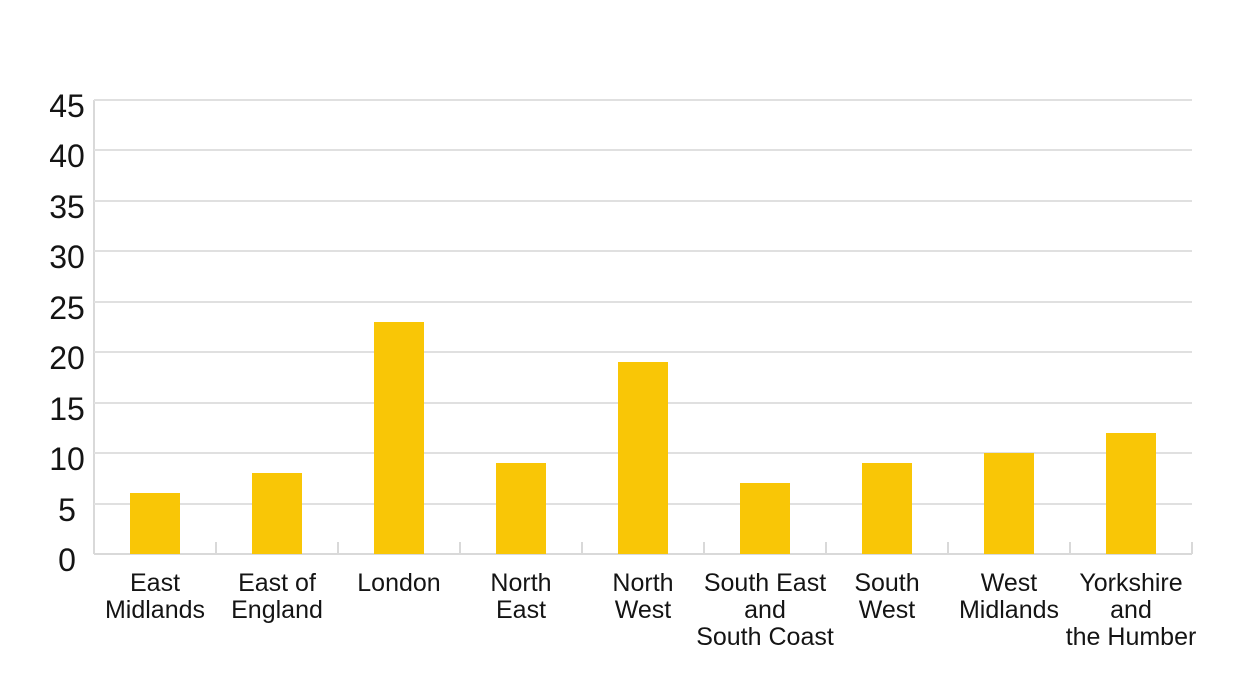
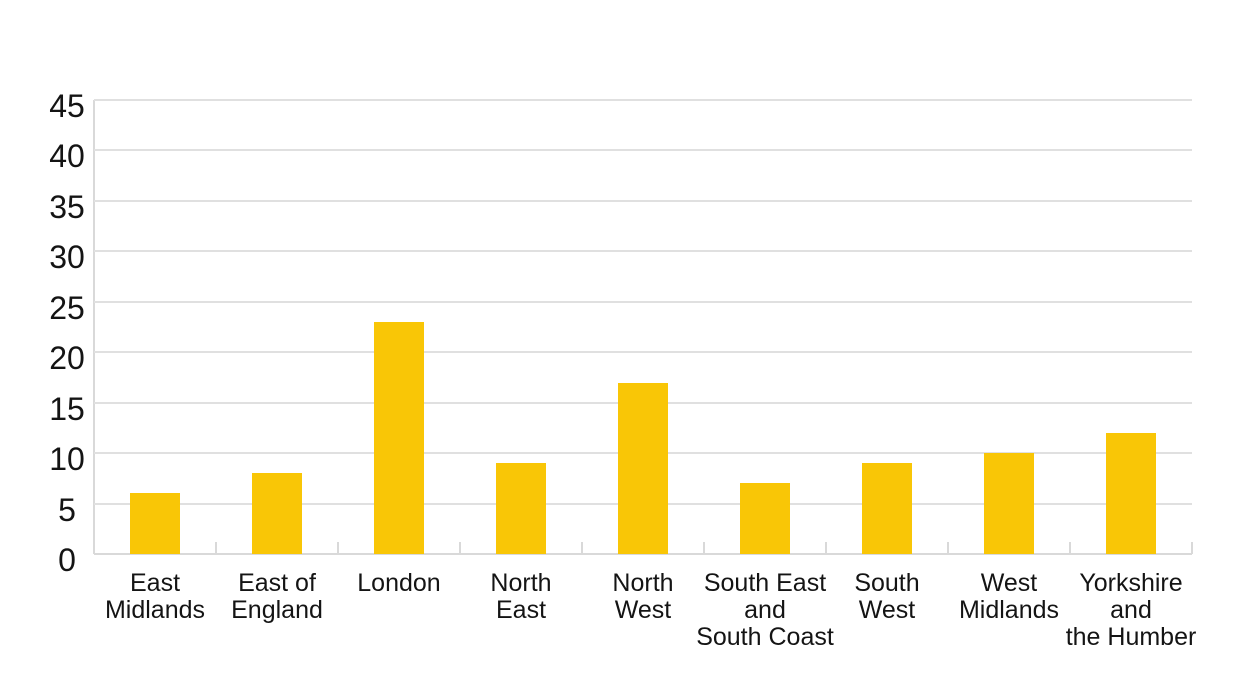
North West: 19 -> 17
